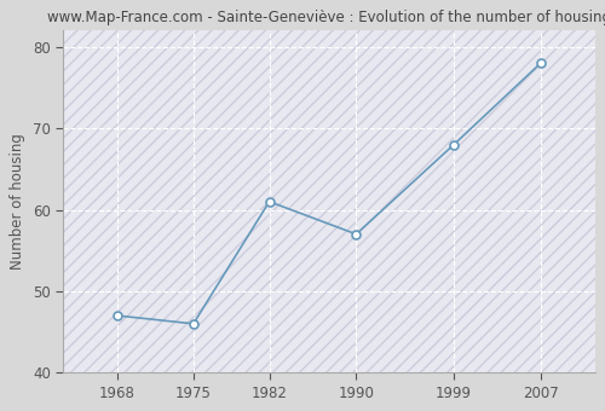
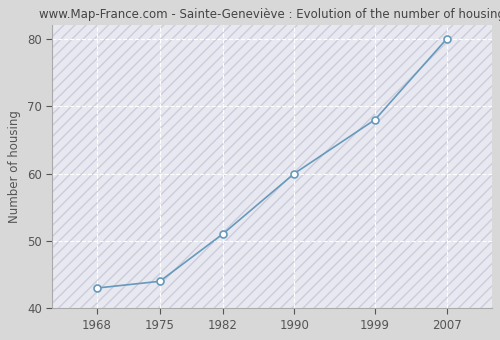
1968: 47 -> 43
1975: 46 -> 44
1982: 61 -> 51
1990: 57 -> 60
2007: 78 -> 80
